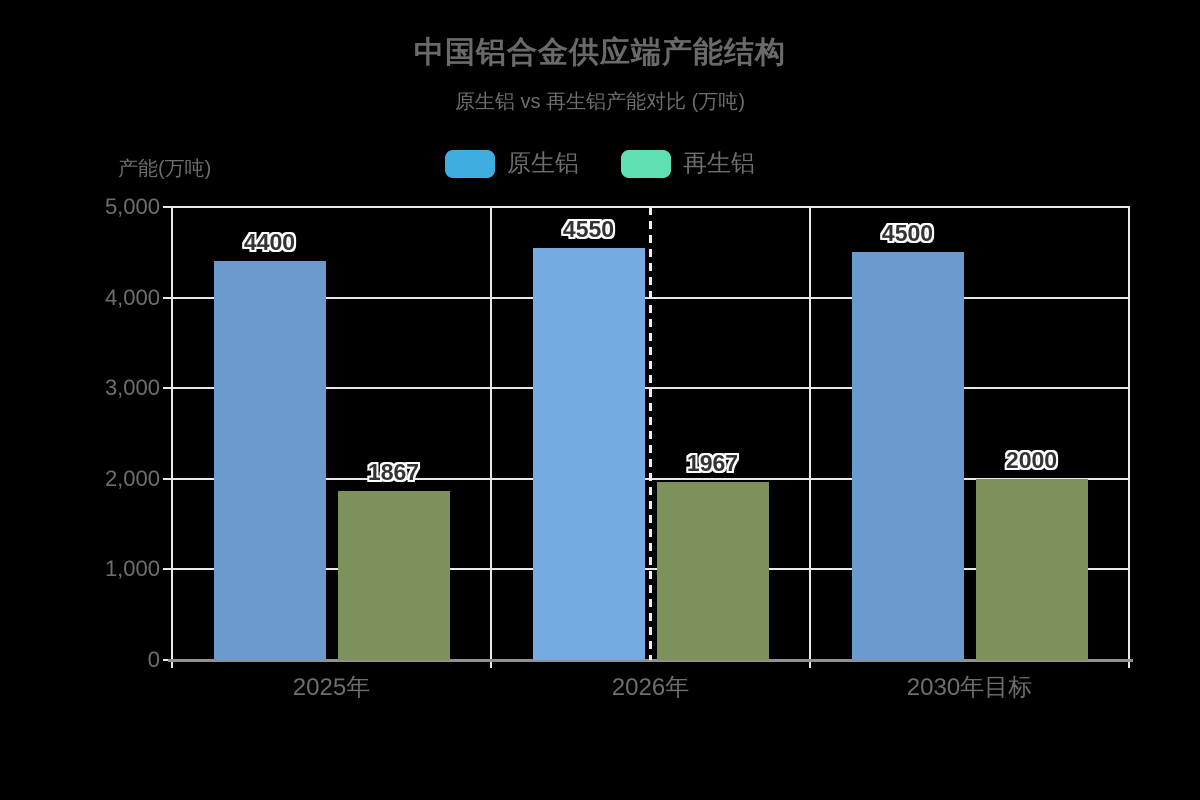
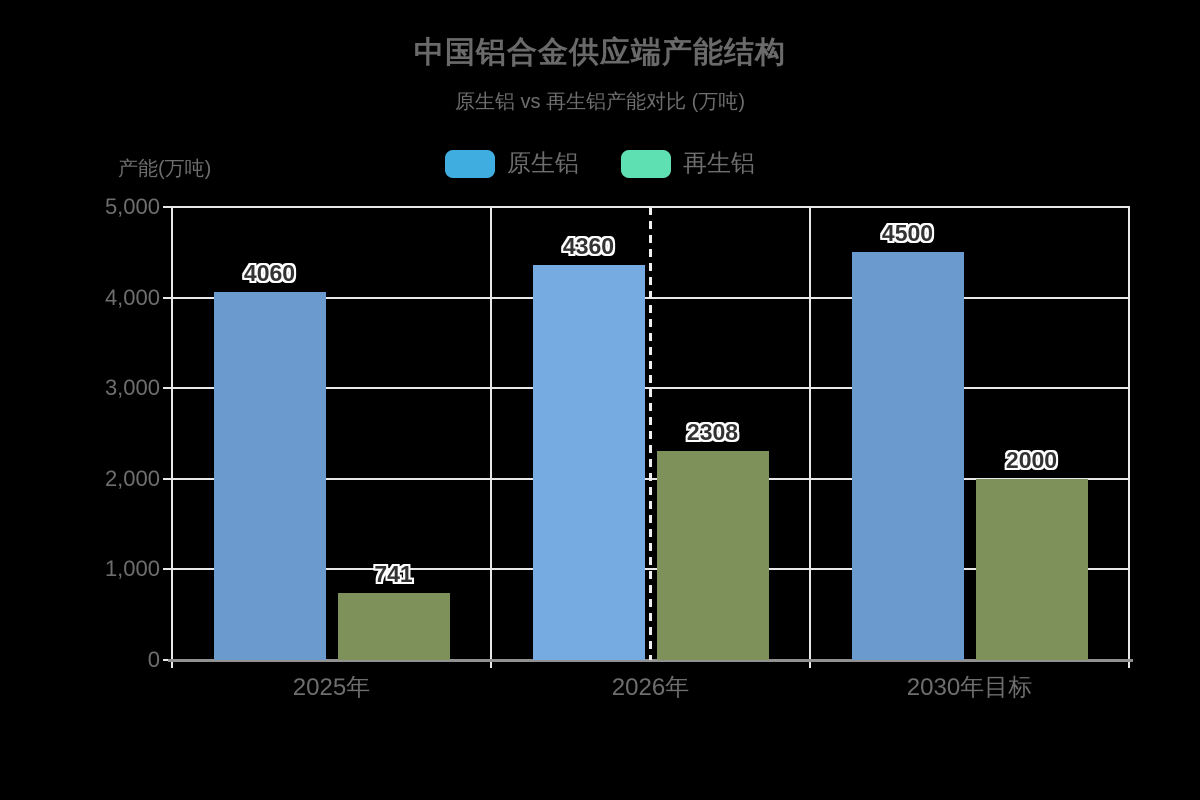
原生铝/2025年: 4400 -> 4060
再生铝/2025年: 1867 -> 741
原生铝/2026年: 4550 -> 4360
再生铝/2026年: 1967 -> 2308
